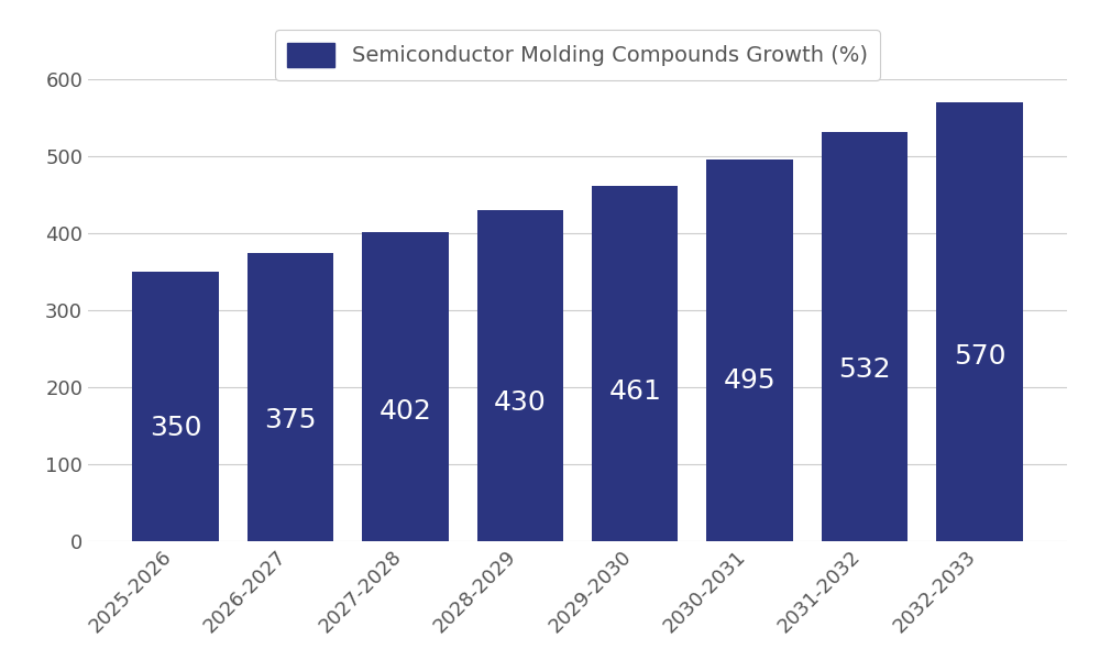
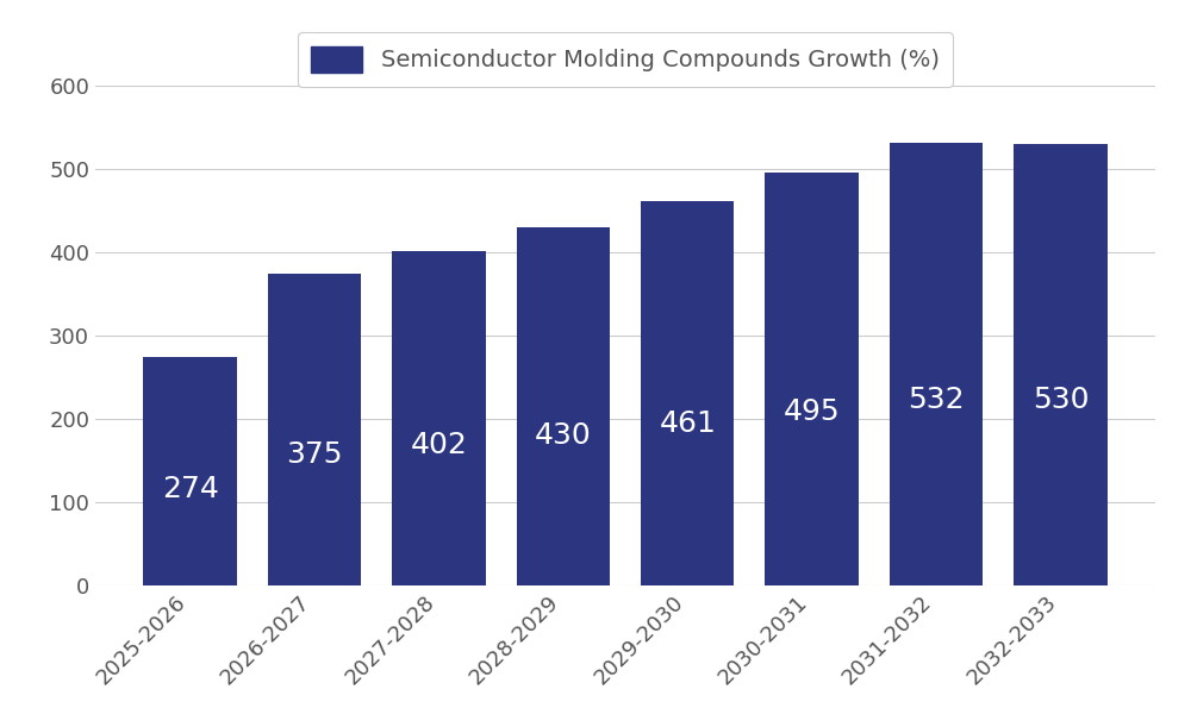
2025-2026: 350 -> 274
2032-2033: 570 -> 530
